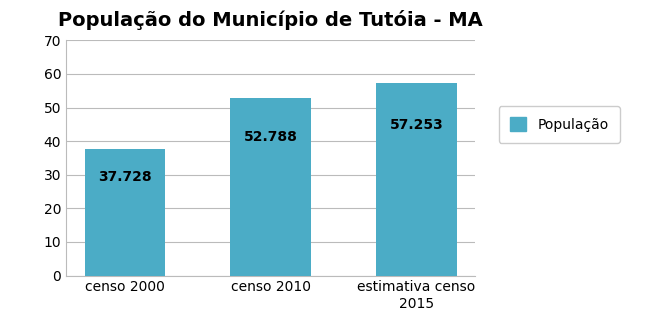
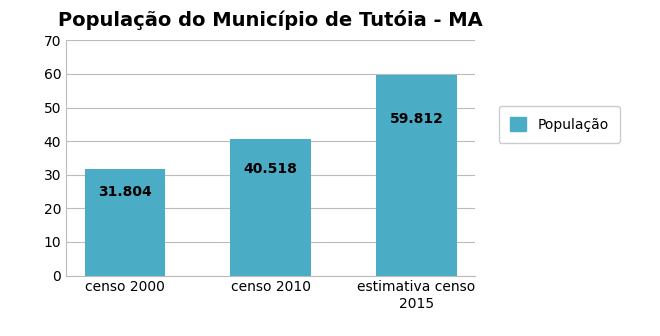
censo 2000: 37.728 -> 31.804
censo 2010: 52.788 -> 40.518
estimativa censo 2015: 57.253 -> 59.812
